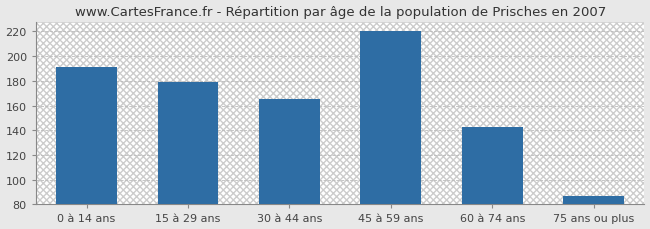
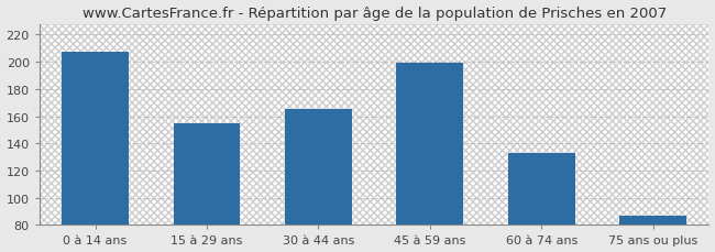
0 à 14 ans: 191 -> 207
15 à 29 ans: 179 -> 155
45 à 59 ans: 220 -> 199
60 à 74 ans: 143 -> 133
